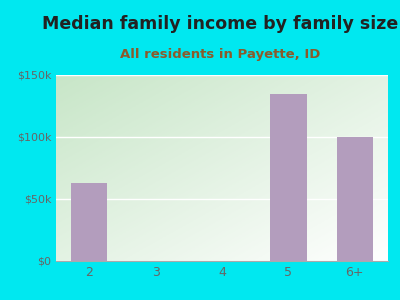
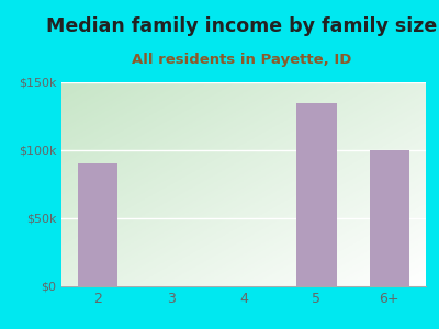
2: $63k -> $90k
